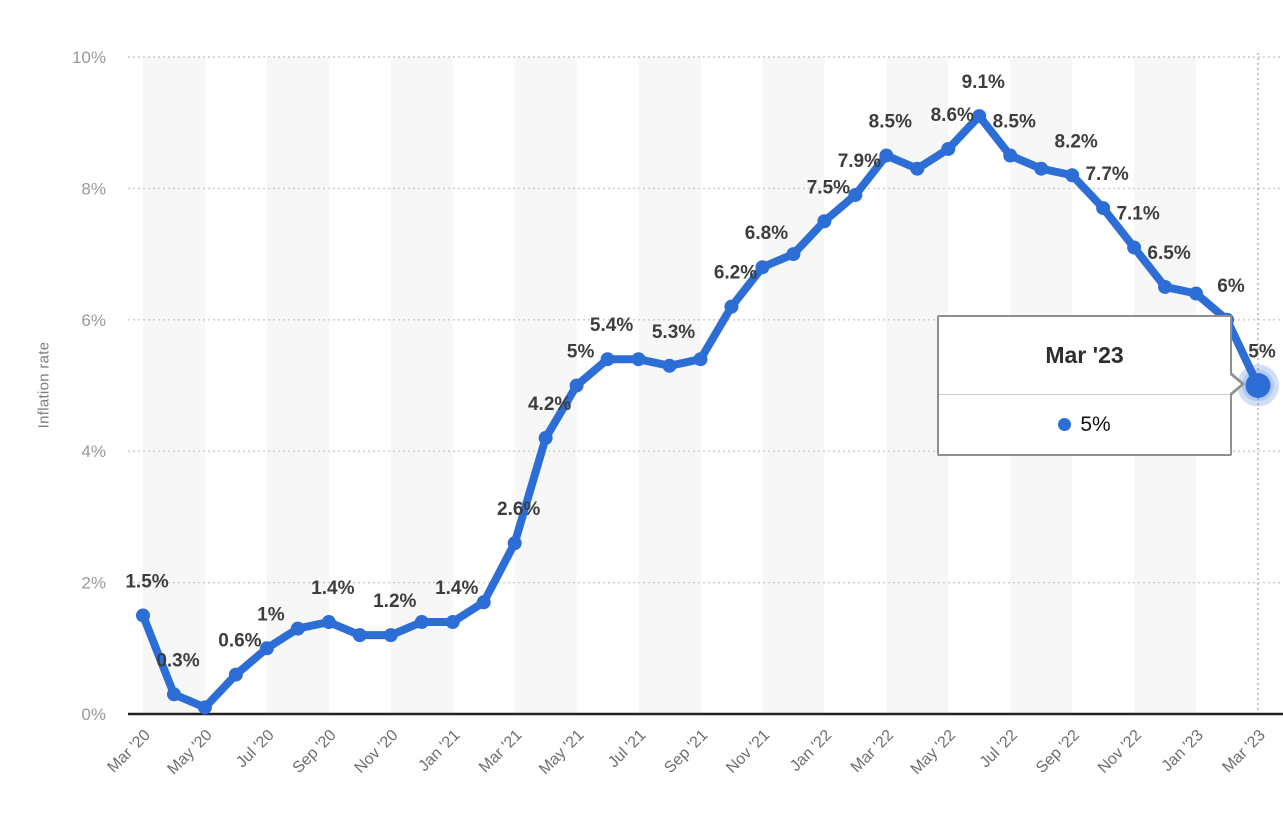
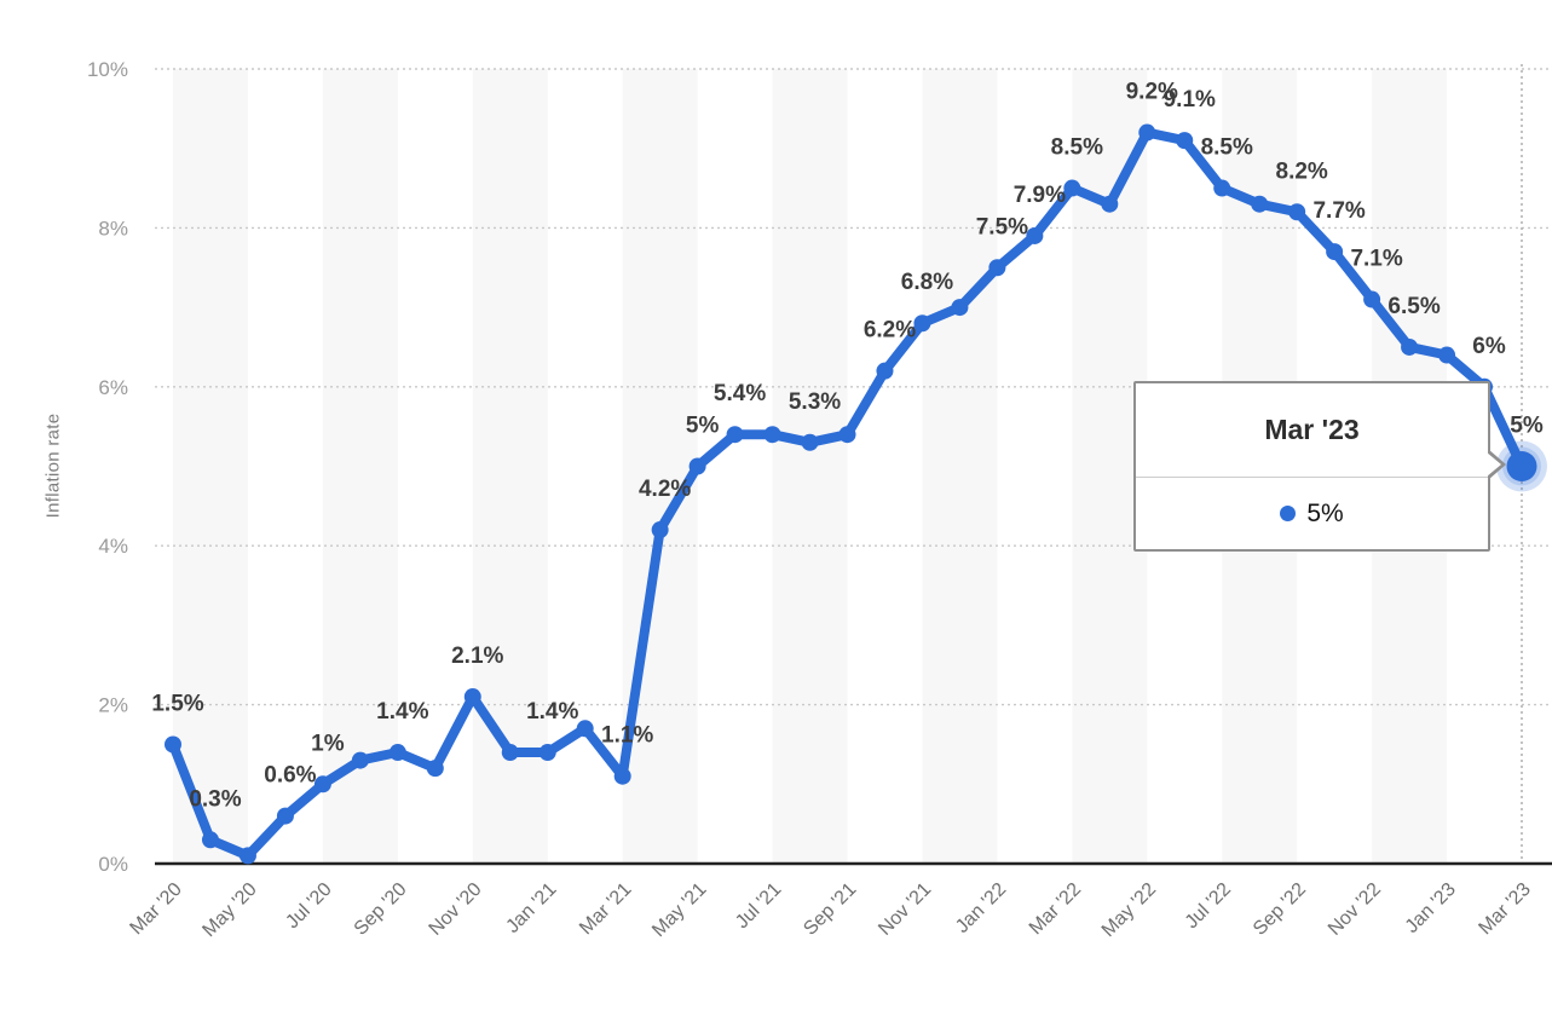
Nov '20: 1.2% -> 2.1%
Mar '21: 2.6% -> 1.1%
May '22: 8.6% -> 9.2%
